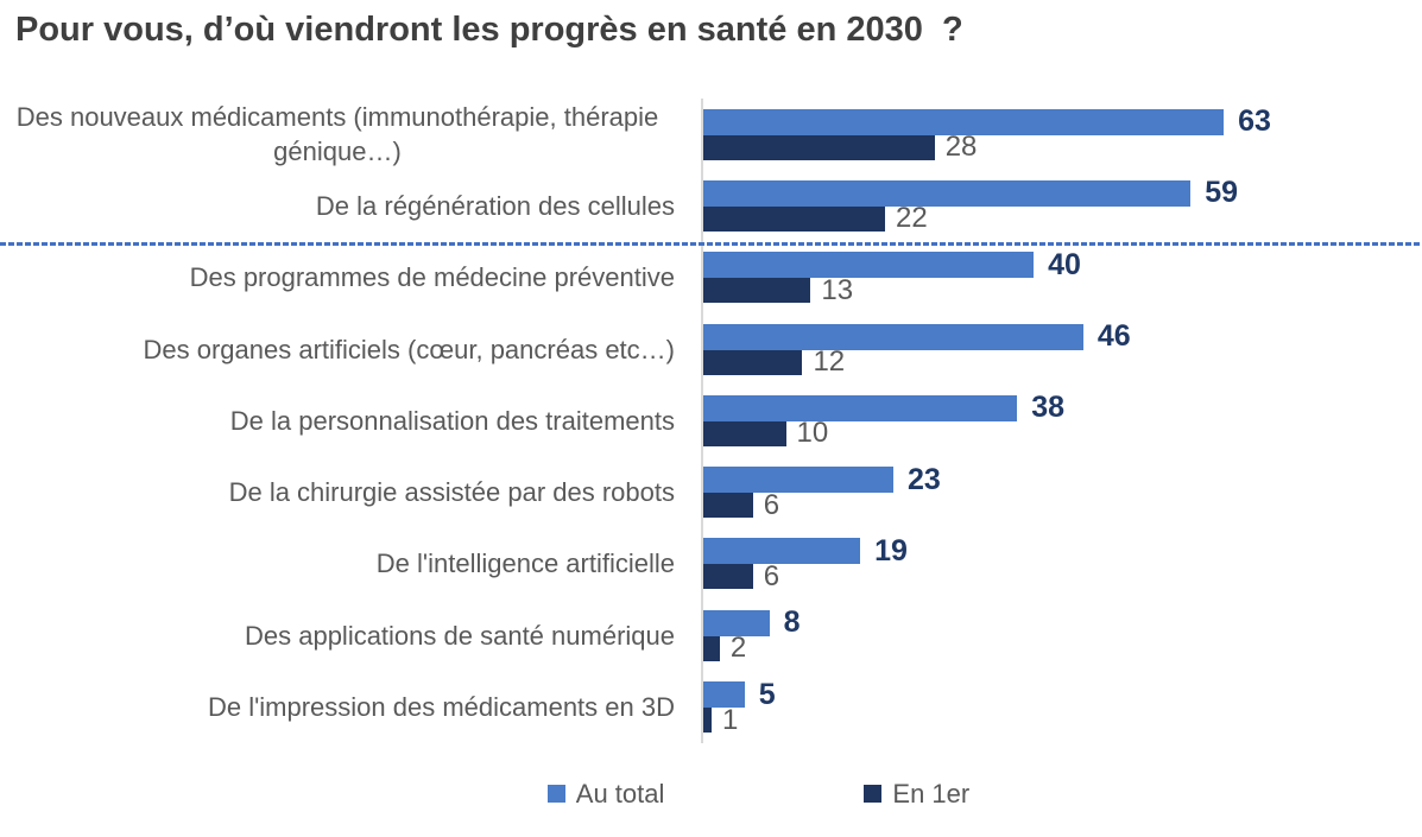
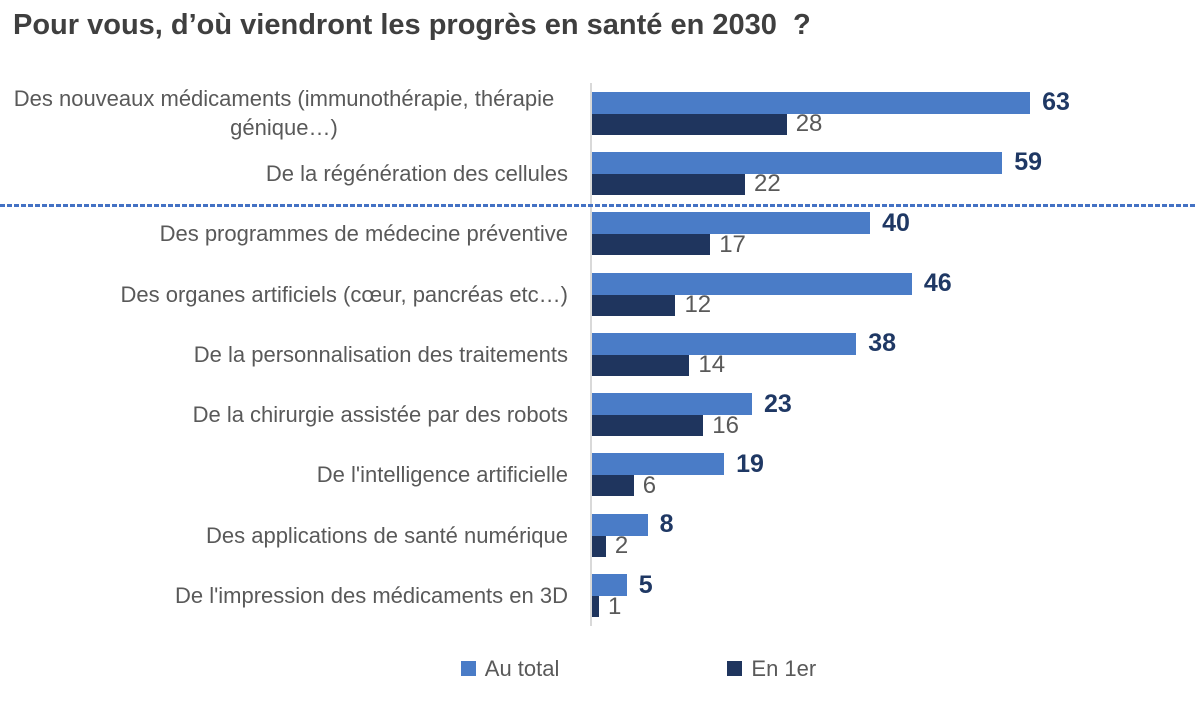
En 1er/Des programmes de médecine préventive: 13 -> 17
En 1er/De la personnalisation des traitements: 10 -> 14
En 1er/De la chirurgie assistée par des robots: 6 -> 16
